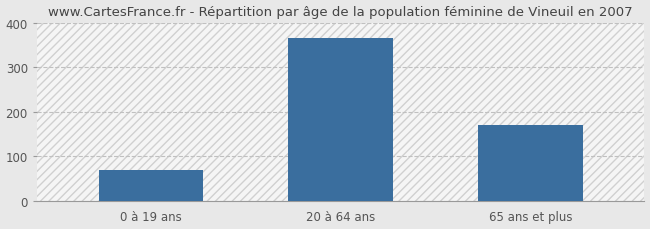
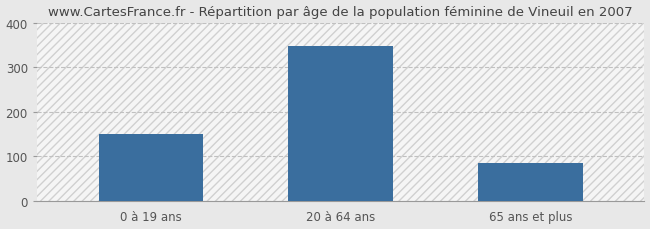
0 à 19 ans: 70 -> 150
20 à 64 ans: 365 -> 347
65 ans et plus: 170 -> 85
